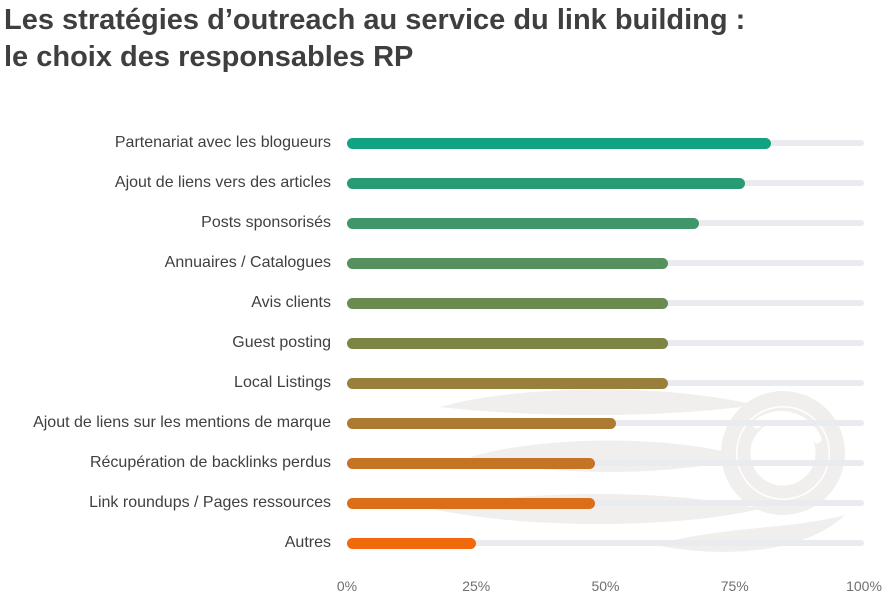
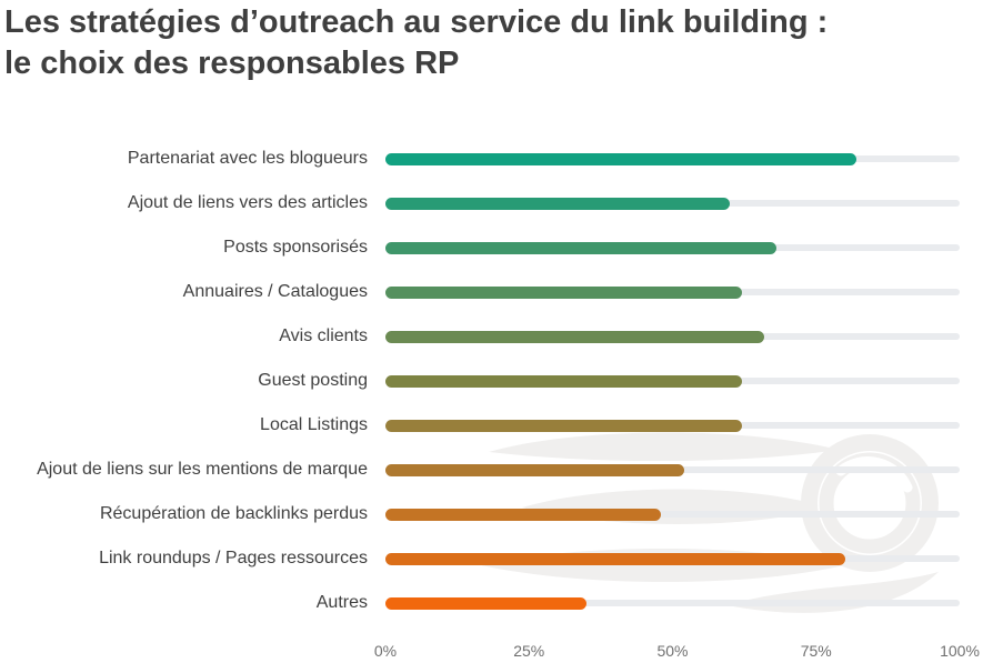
Ajout de liens vers des articles: 77% -> 60%
Avis clients: 62% -> 66%
Link roundups / Pages ressources: 48% -> 80%
Autres: 25% -> 35%
